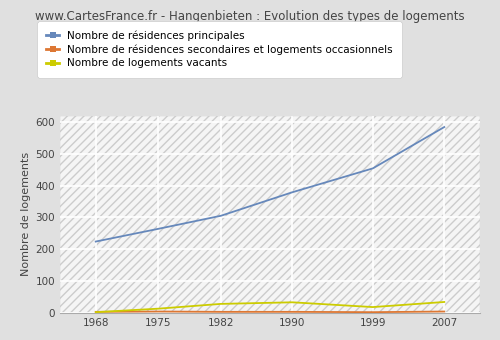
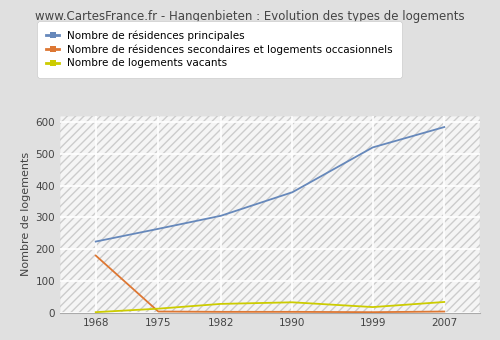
Nombre de résidences secondaires et logements occasionnels/1968: 3 -> 180
Nombre de résidences principales/1999: 454 -> 520
